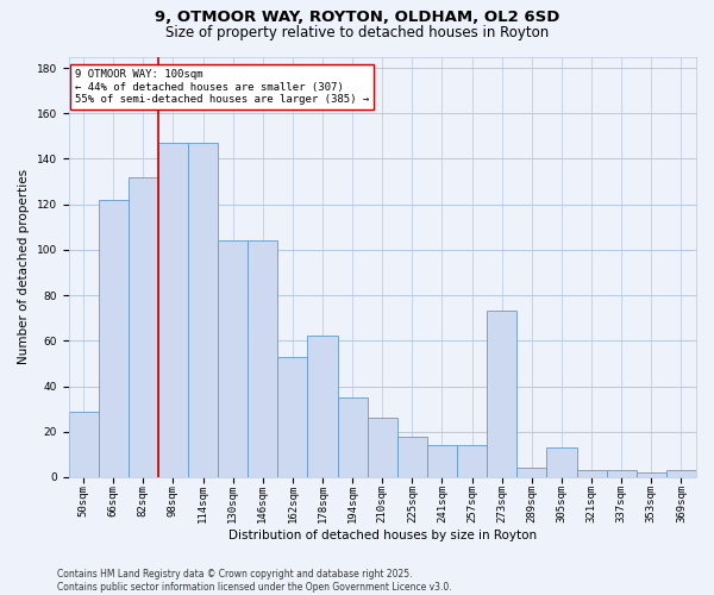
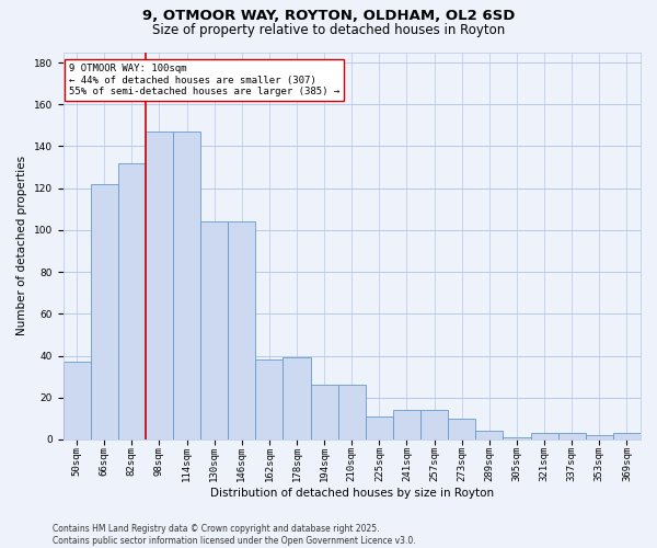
50sqm: 29 -> 37
162sqm: 53 -> 38
178sqm: 62 -> 39
194sqm: 35 -> 26
225sqm: 18 -> 11
273sqm: 73 -> 10
305sqm: 13 -> 1
